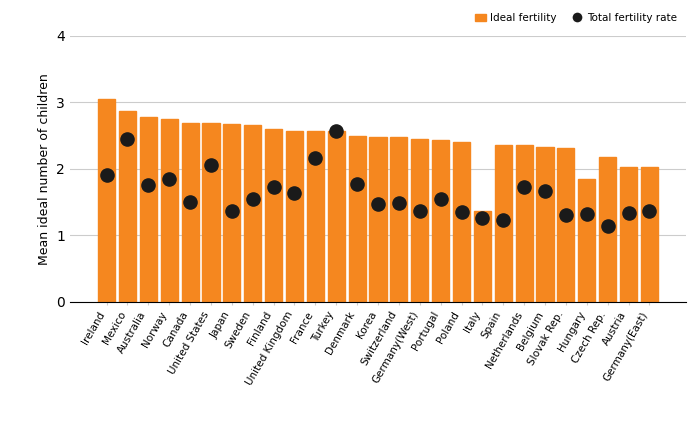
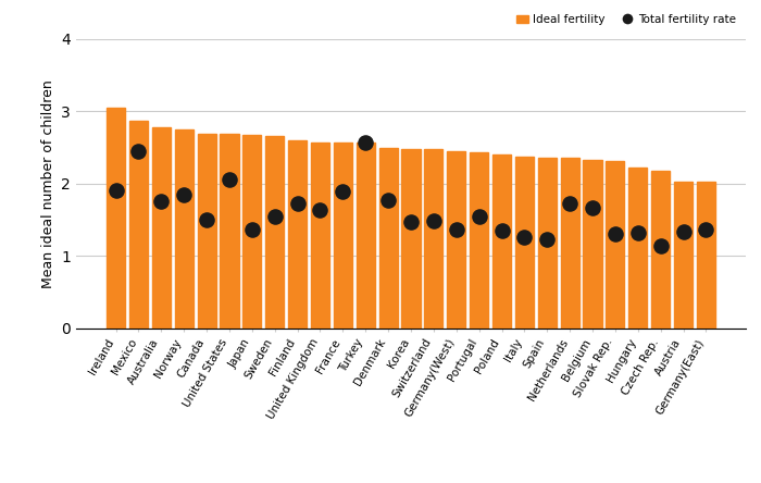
Total fertility rate/France: 2.16 -> 1.89
Ideal fertility/Italy: 1.36 -> 2.37
Ideal fertility/Hungary: 1.84 -> 2.22
